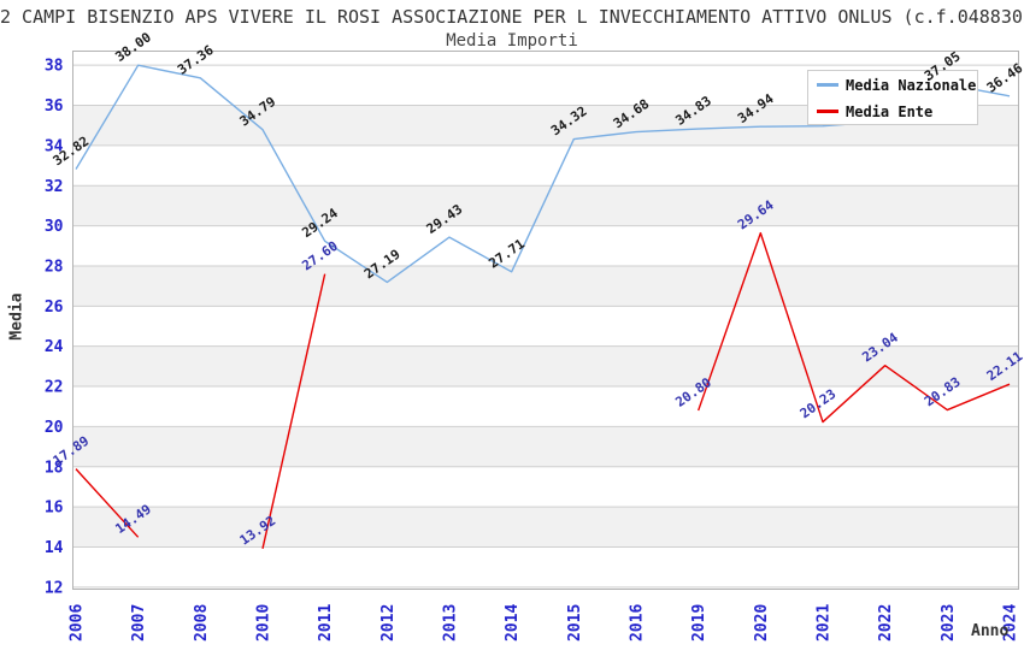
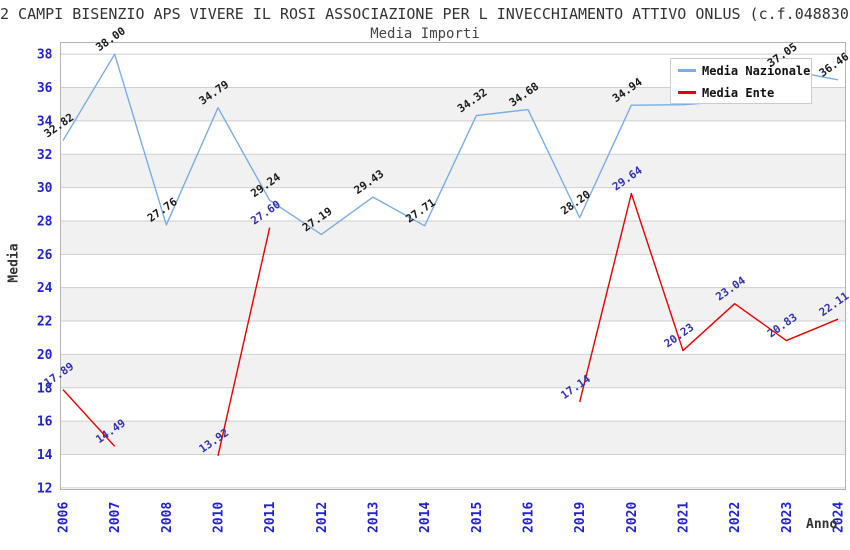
Media Nazionale/2008: 37.36 -> 27.76
Media Nazionale/2019: 34.83 -> 28.20
Media Ente/2019: 20.80 -> 17.14
